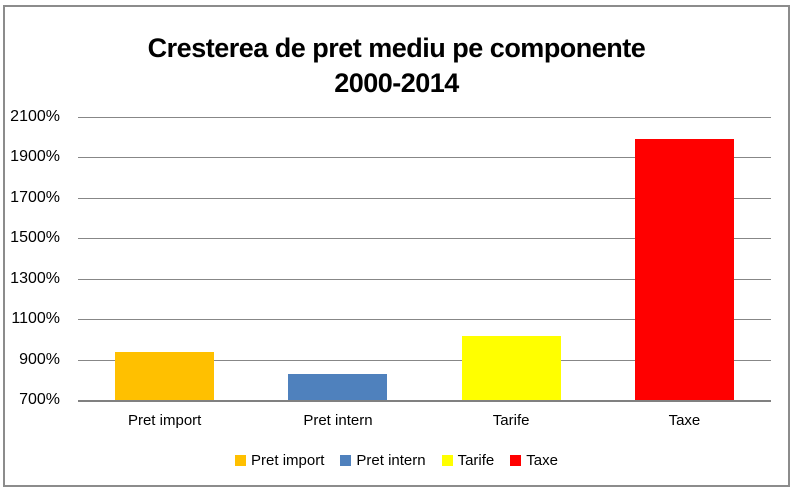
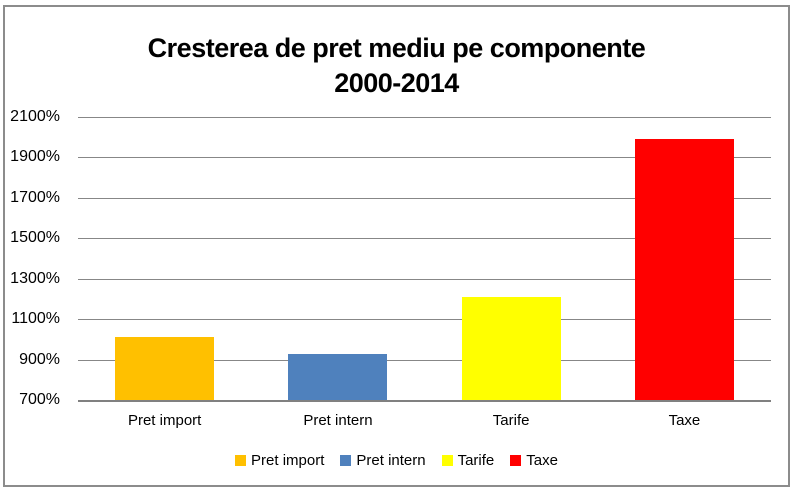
Pret import: 940% -> 1010%
Pret intern: 830% -> 930%
Tarife: 1020% -> 1210%
